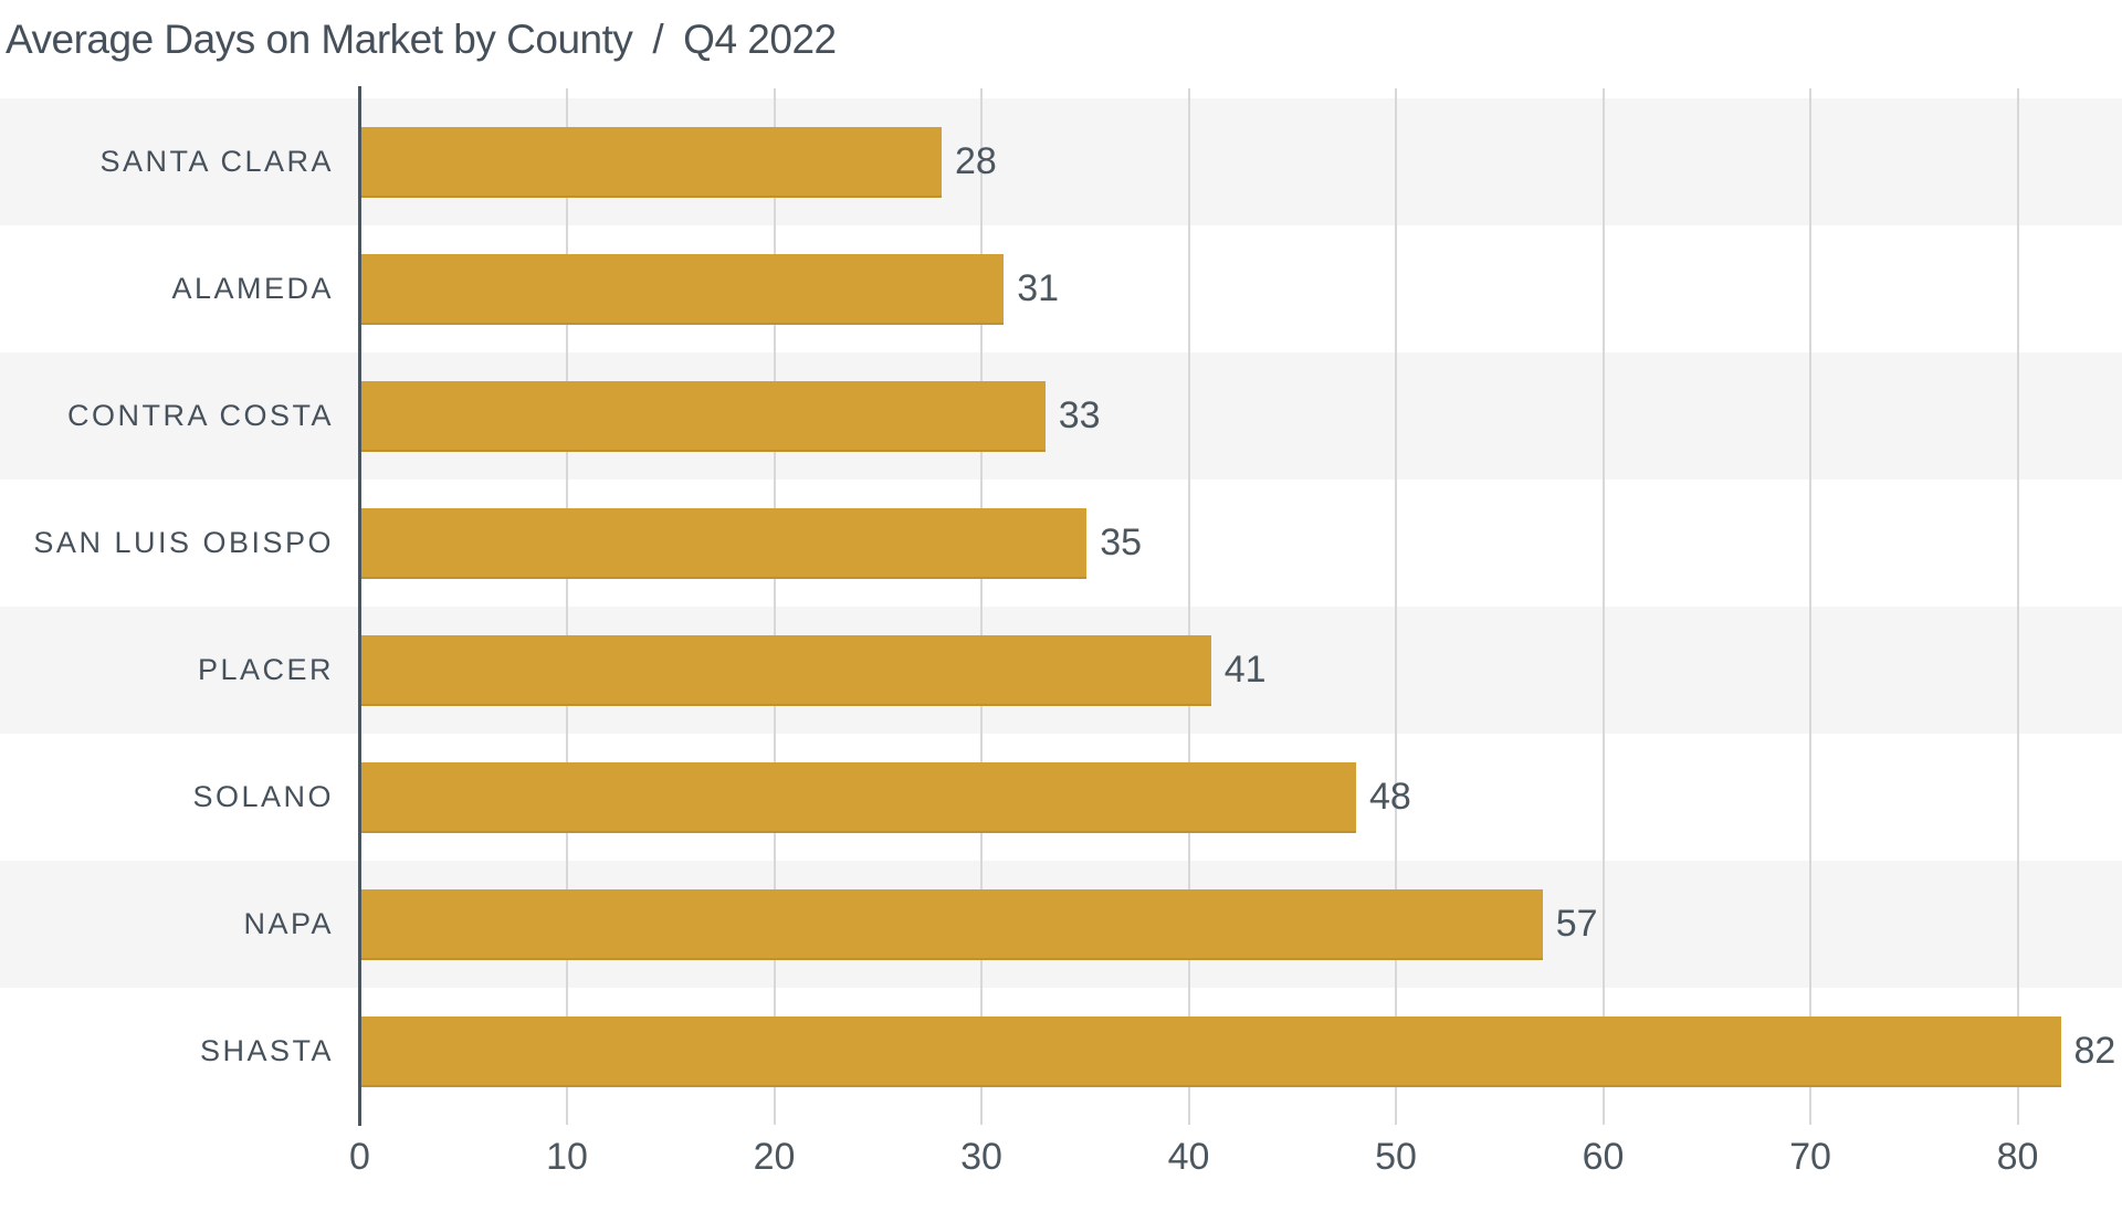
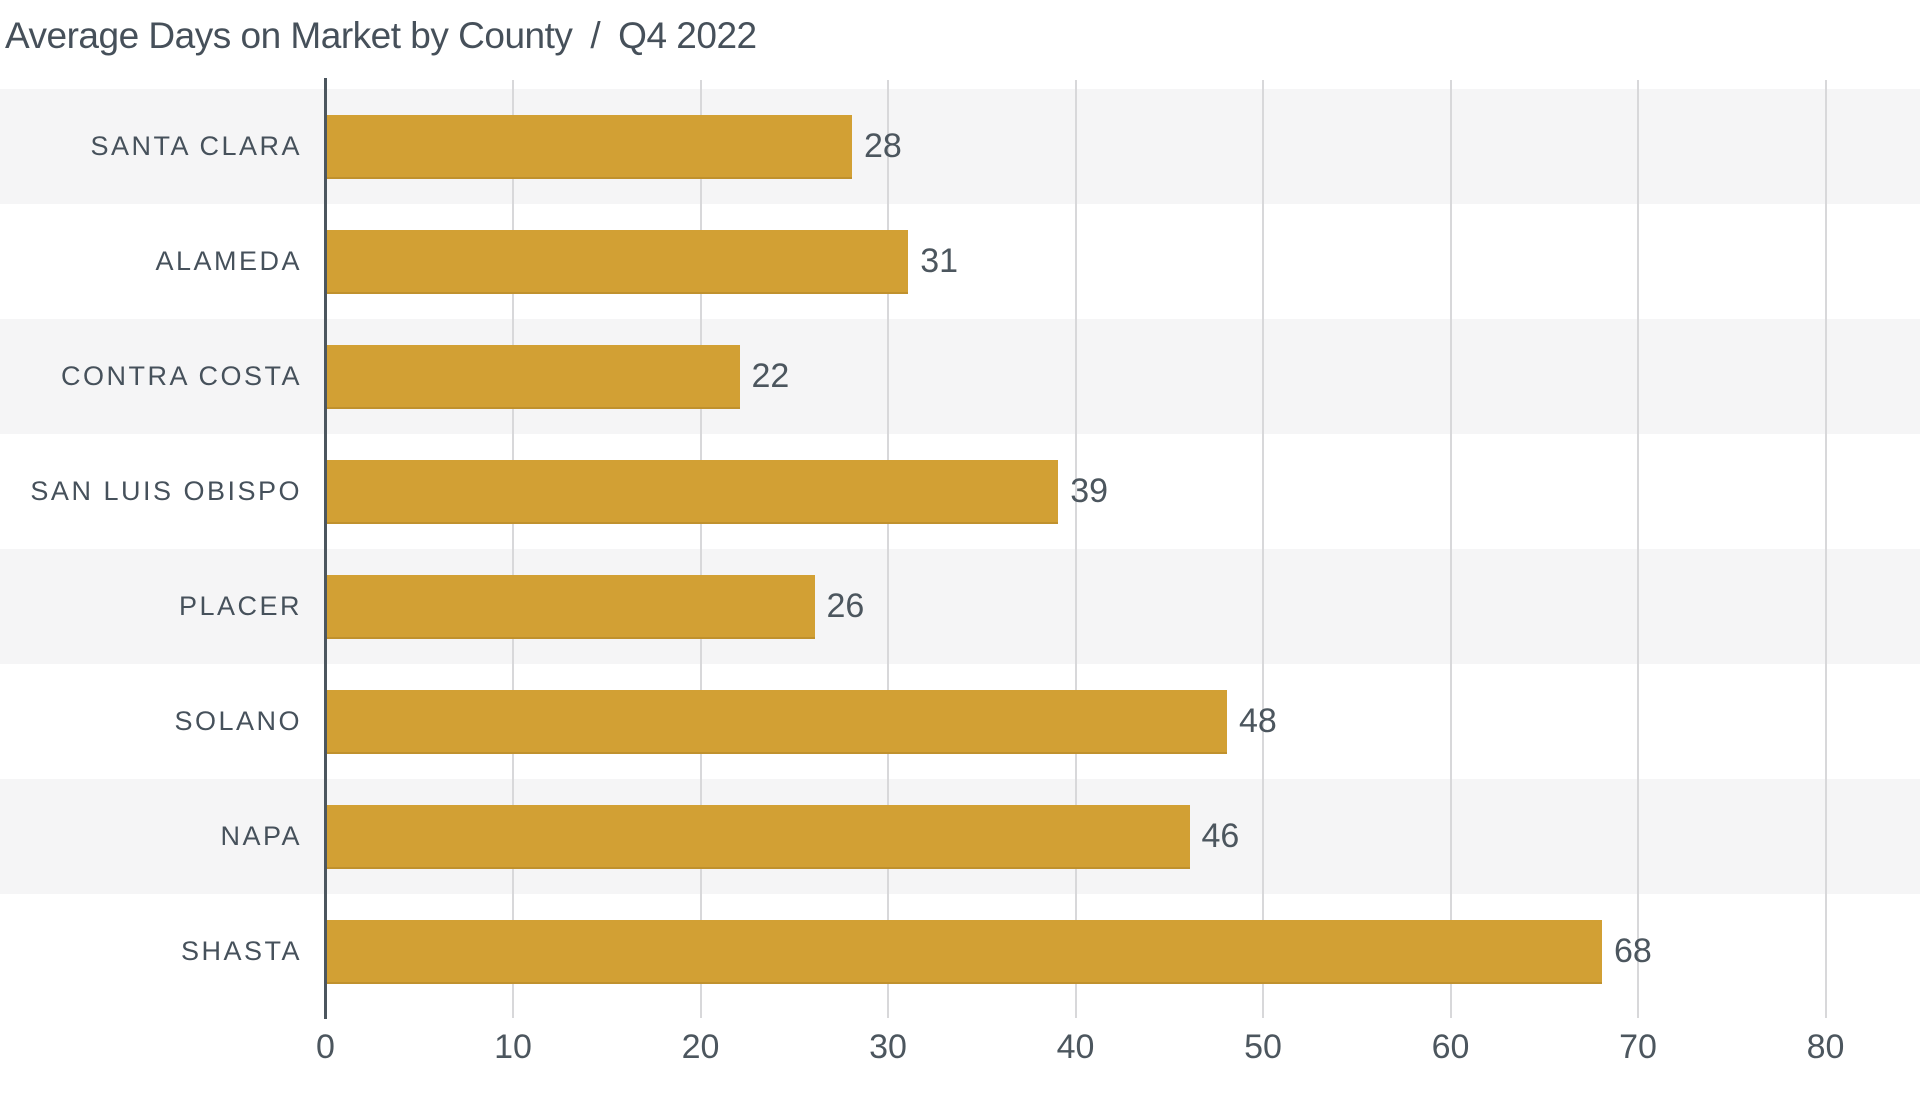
CONTRA COSTA: 33 -> 22
SAN LUIS OBISPO: 35 -> 39
PLACER: 41 -> 26
NAPA: 57 -> 46
SHASTA: 82 -> 68
